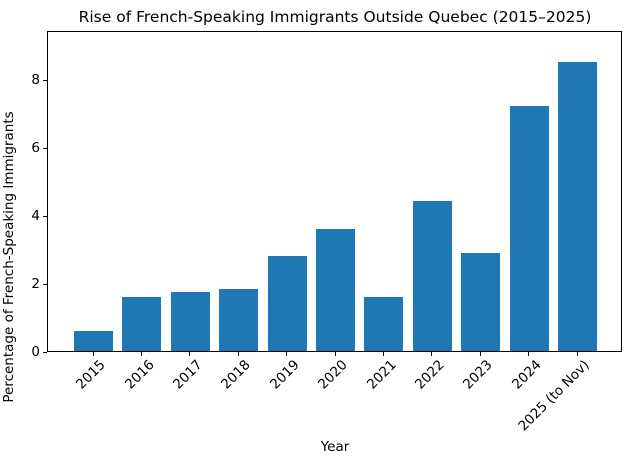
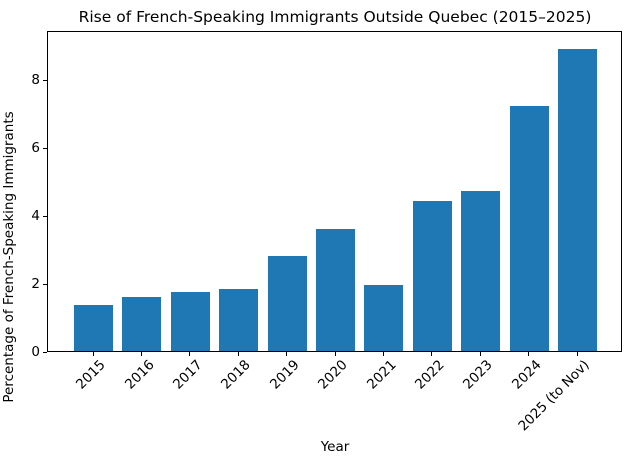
2015: 0.6 -> 1.4
2021: 1.6 -> 1.9
2023: 2.9 -> 4.7
2025 (to Nov): 8.5 -> 8.9
